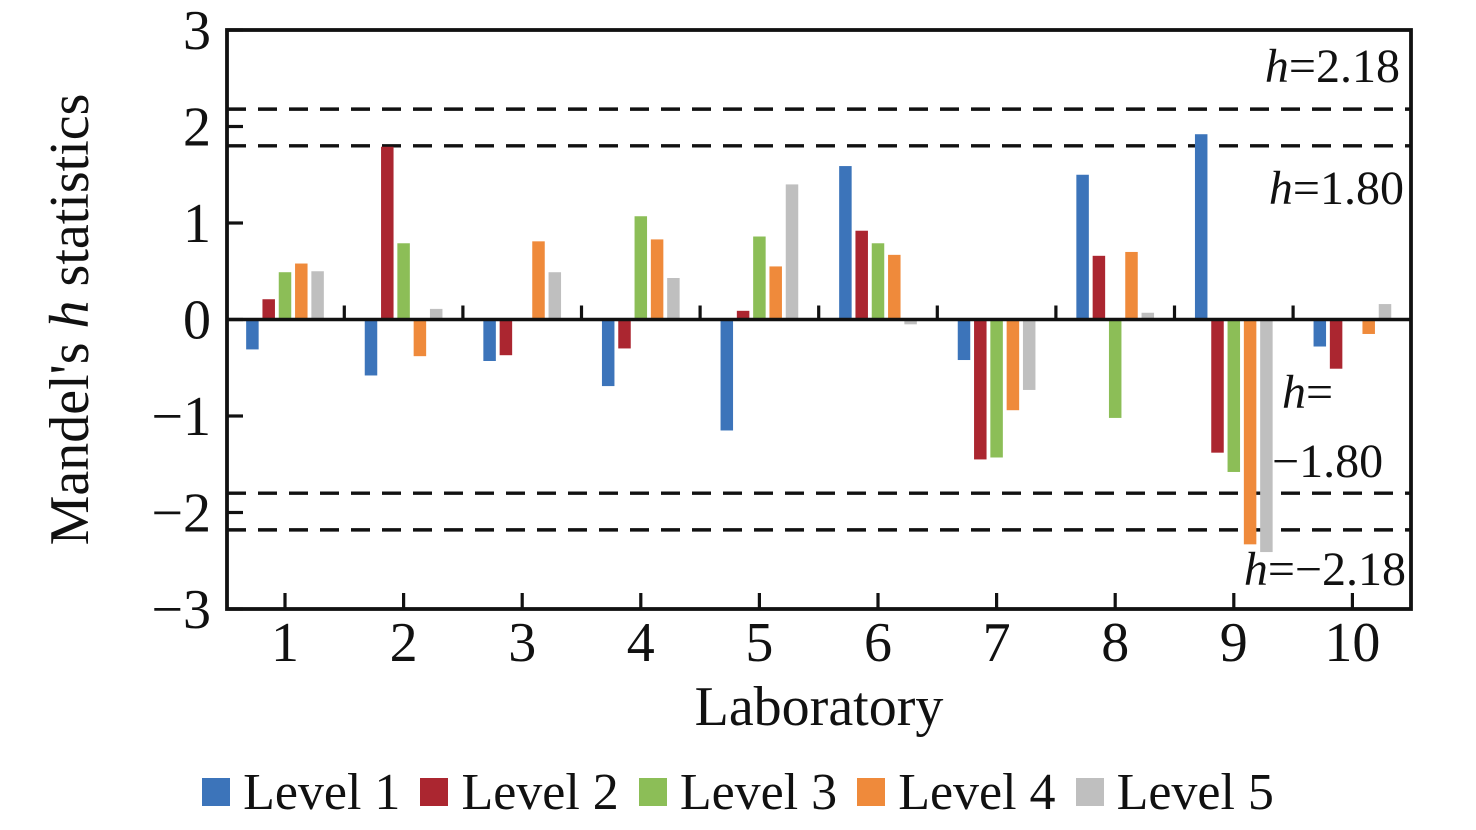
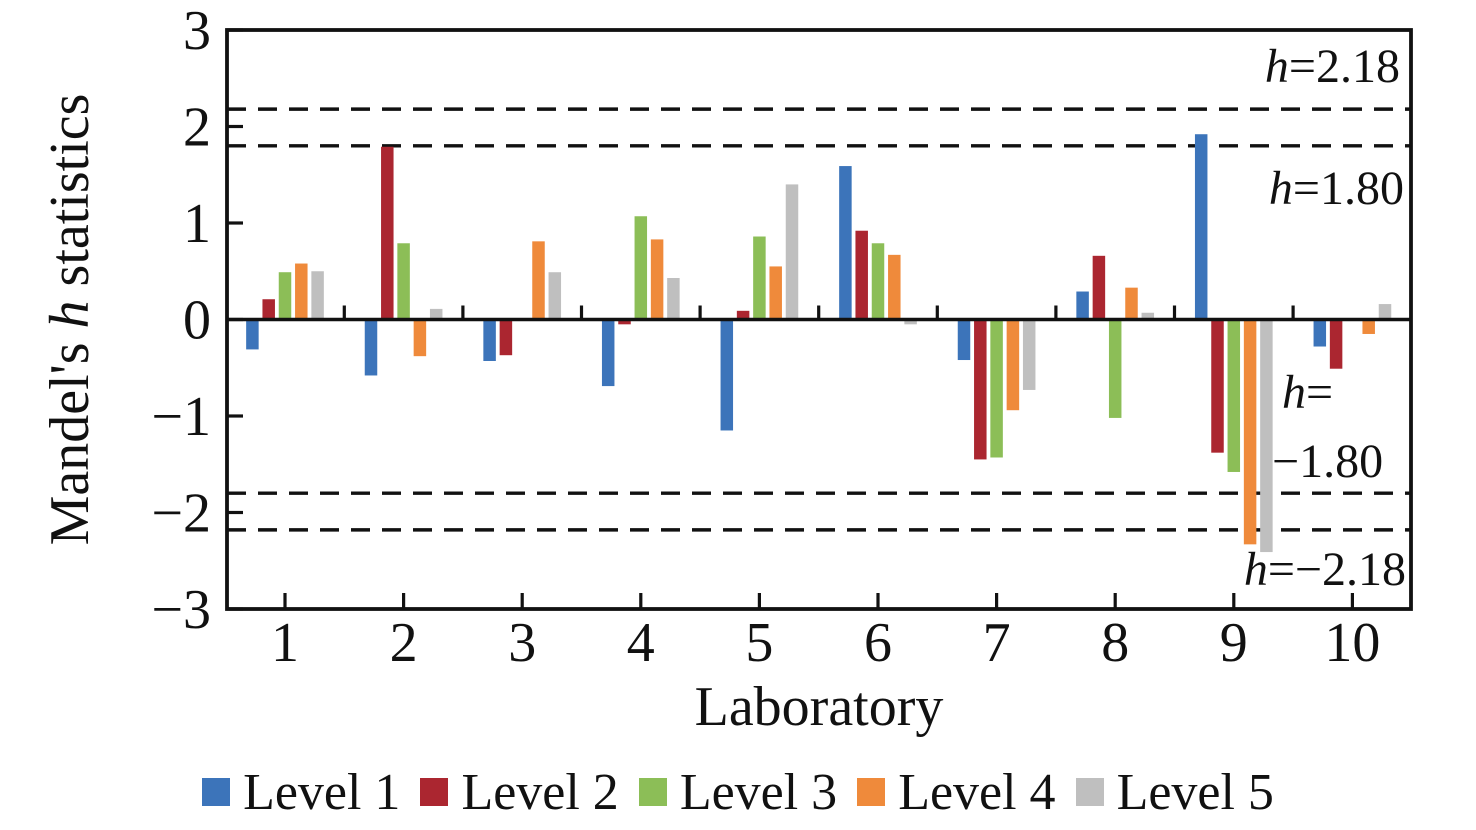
Level 2/4: -0.3 -> -0.1
Level 1/8: 1.5 -> 0.3
Level 4/8: 0.7 -> 0.3
